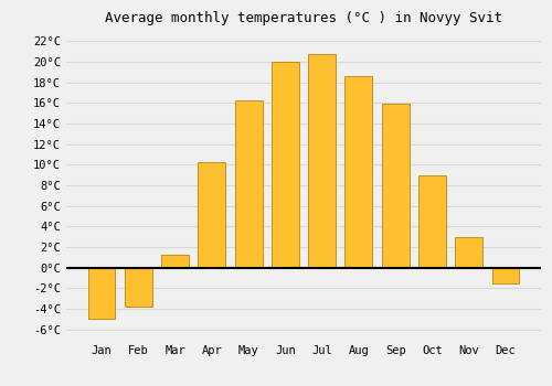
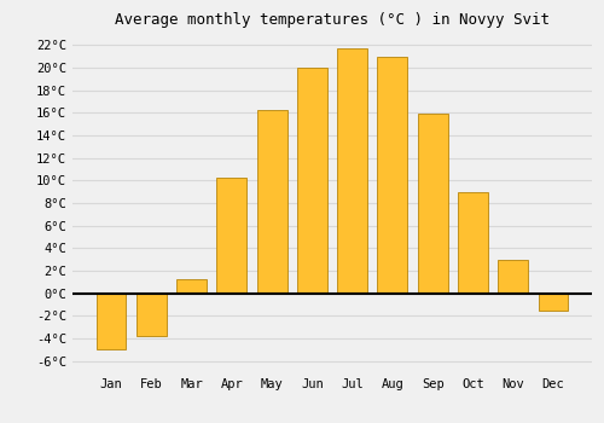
Jul: 20.8°C -> 21.7°C
Aug: 18.6°C -> 21.0°C
